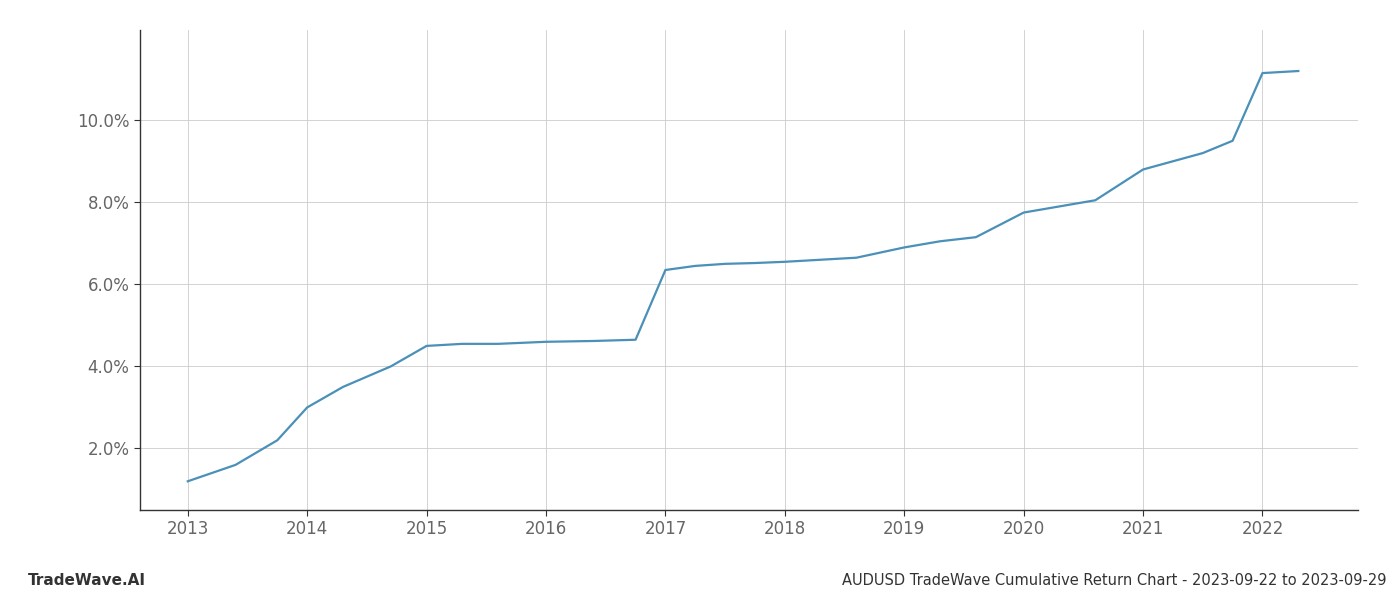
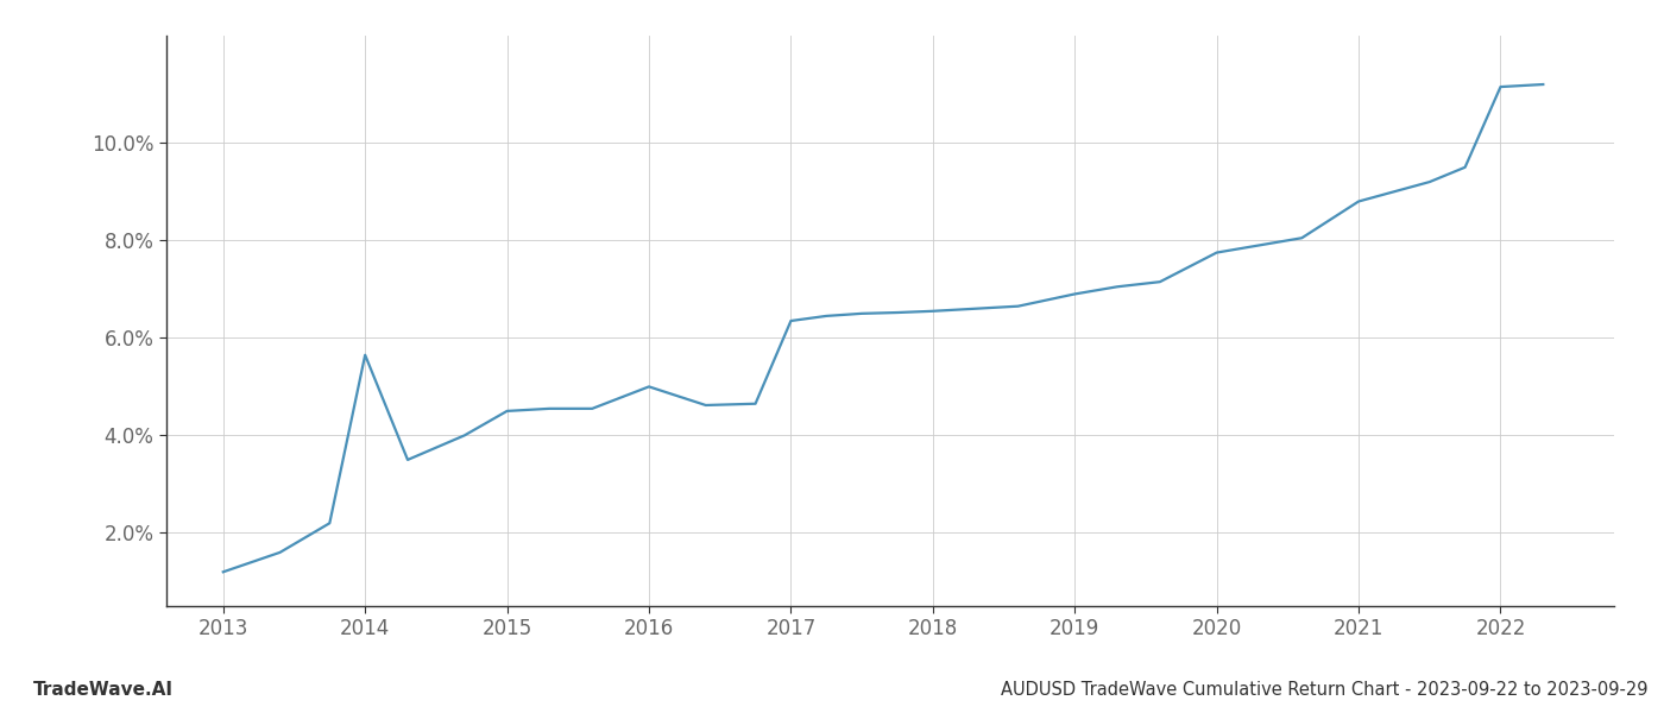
2014: 3.00% -> 5.65%
2016: 4.60% -> 5.00%
